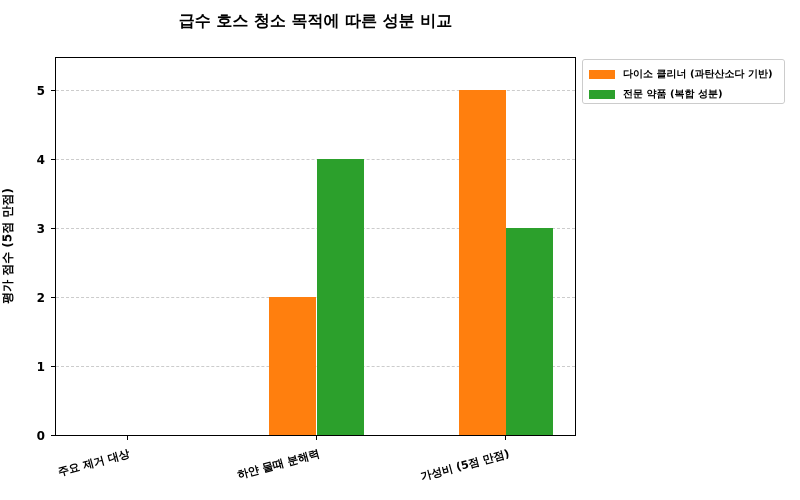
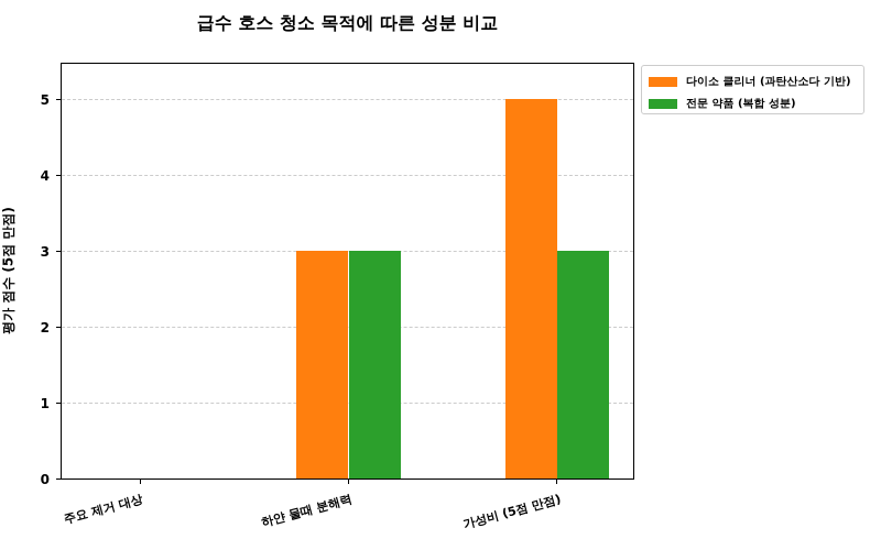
다이소 클리너 (과탄산소다 기반)/하얀 물때 분해력: 2 -> 3
전문 약품 (복합 성분)/하얀 물때 분해력: 4 -> 3
